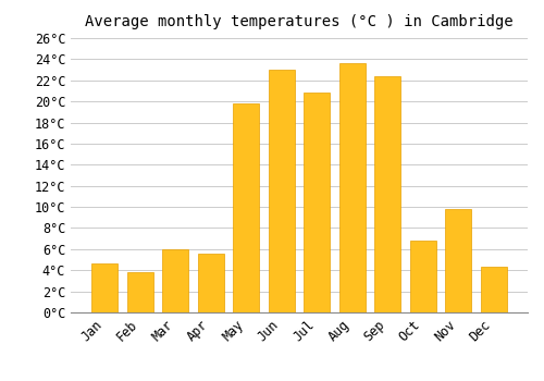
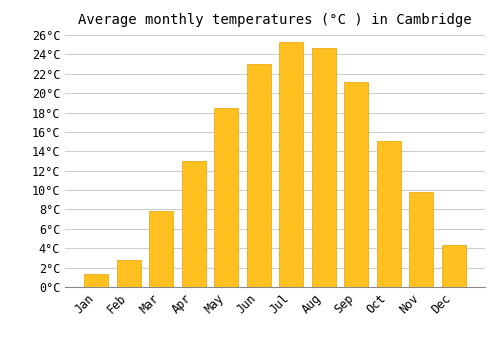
Jan: 4.6°C -> 1.3°C
Feb: 3.8°C -> 2.8°C
Mar: 6.0°C -> 7.8°C
Apr: 5.6°C -> 13.0°C
May: 19.8°C -> 18.5°C
Jul: 20.8°C -> 25.3°C
Aug: 23.6°C -> 24.7°C
Sep: 22.4°C -> 21.1°C
Oct: 6.8°C -> 15.1°C
